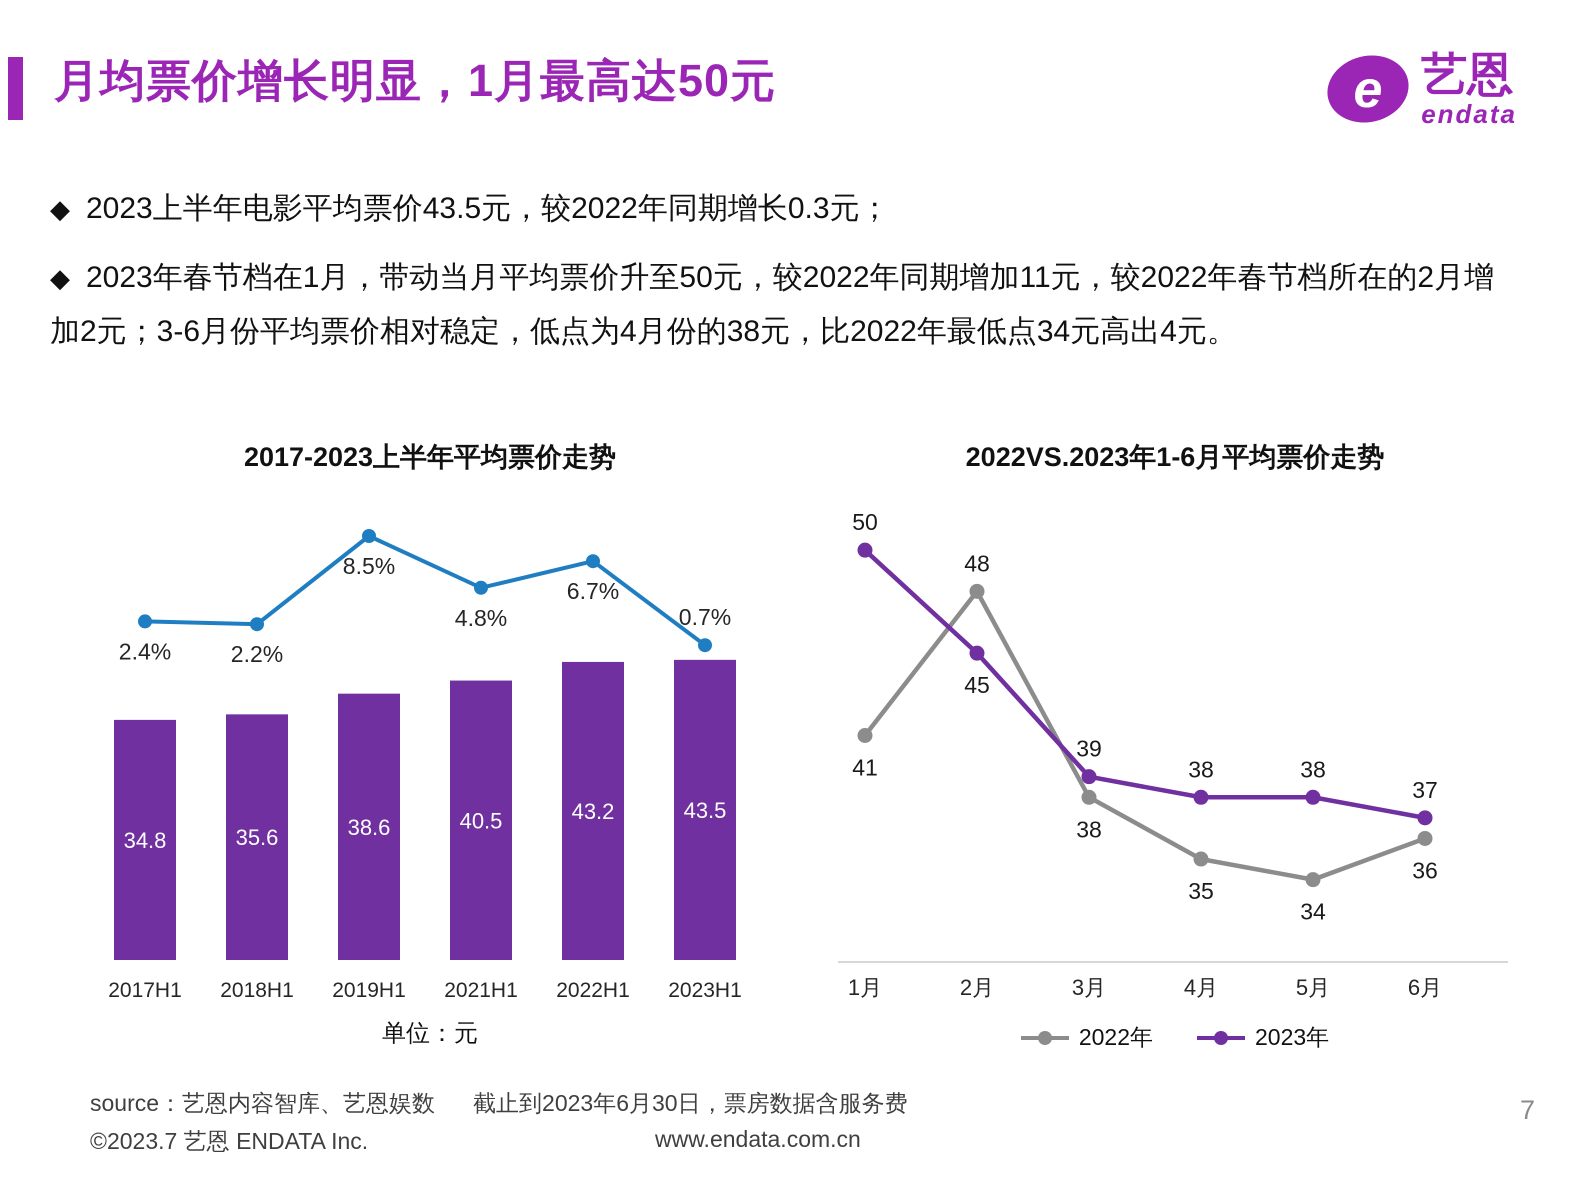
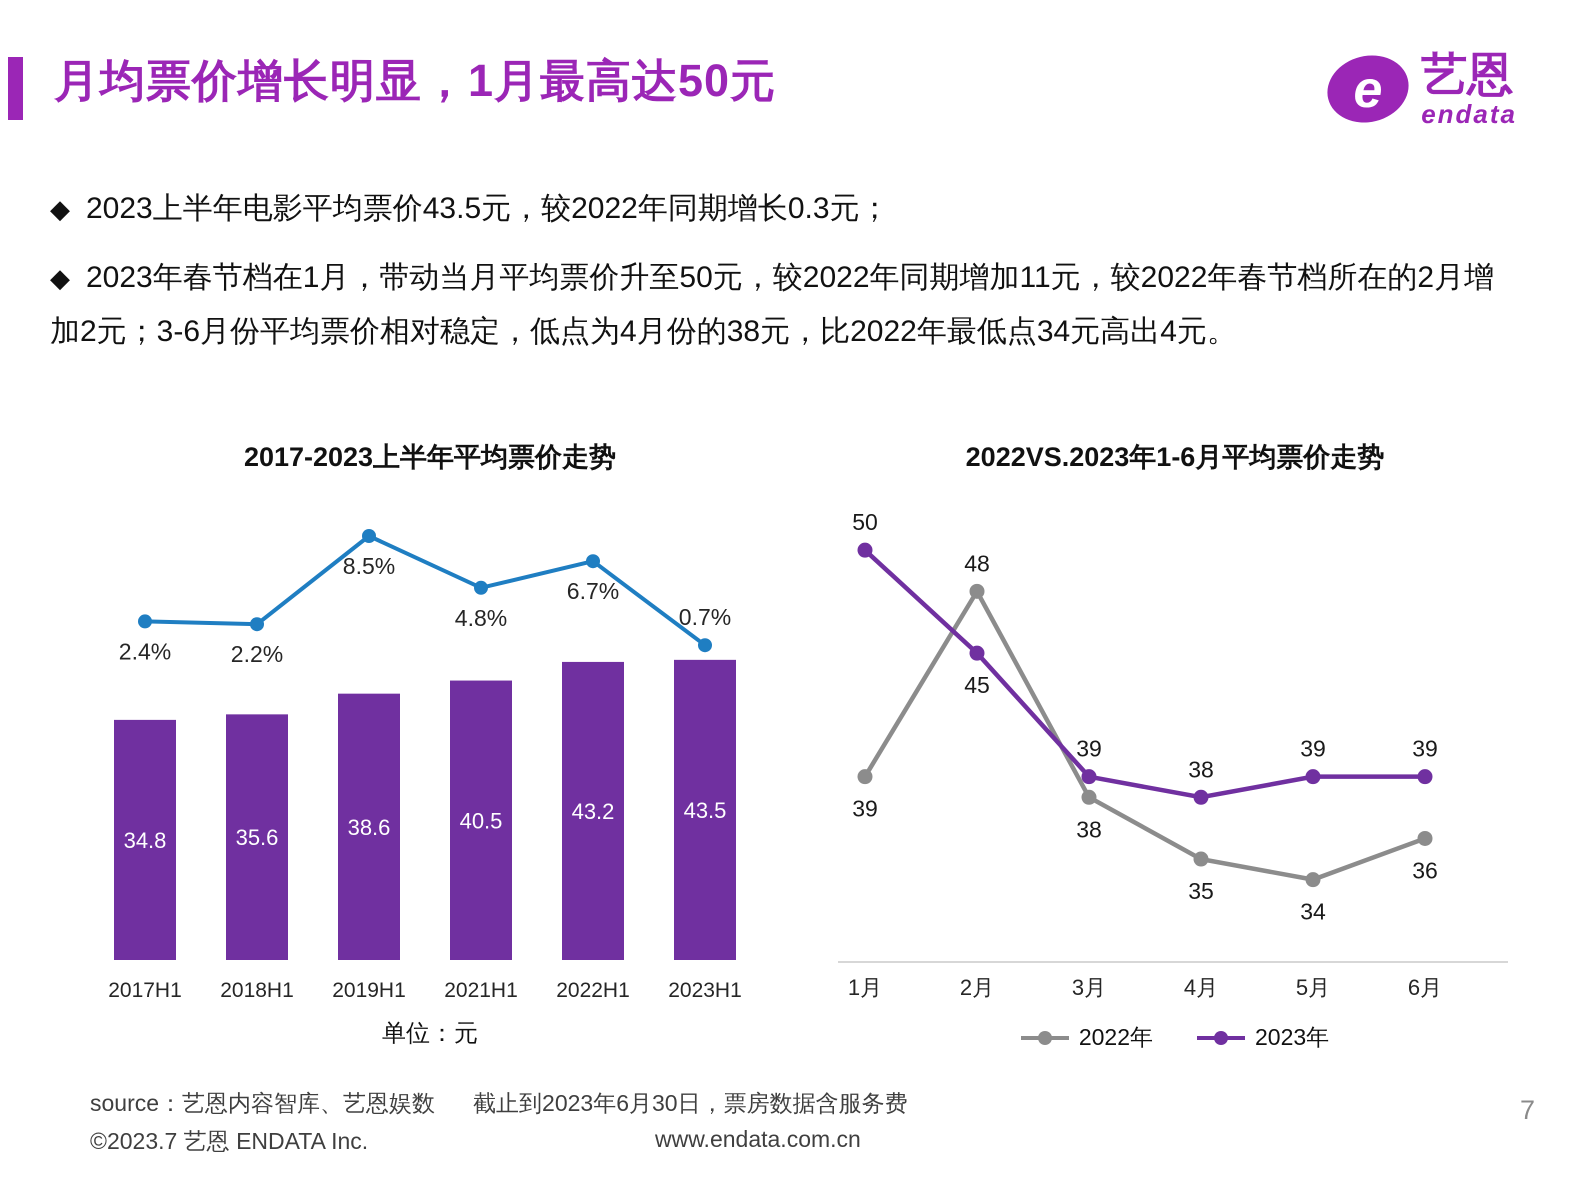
2022VS.2023年1-6月平均票价走势/2022年/1月: 41 -> 39
2022VS.2023年1-6月平均票价走势/2023年/5月: 38 -> 39
2022VS.2023年1-6月平均票价走势/2023年/6月: 37 -> 39
